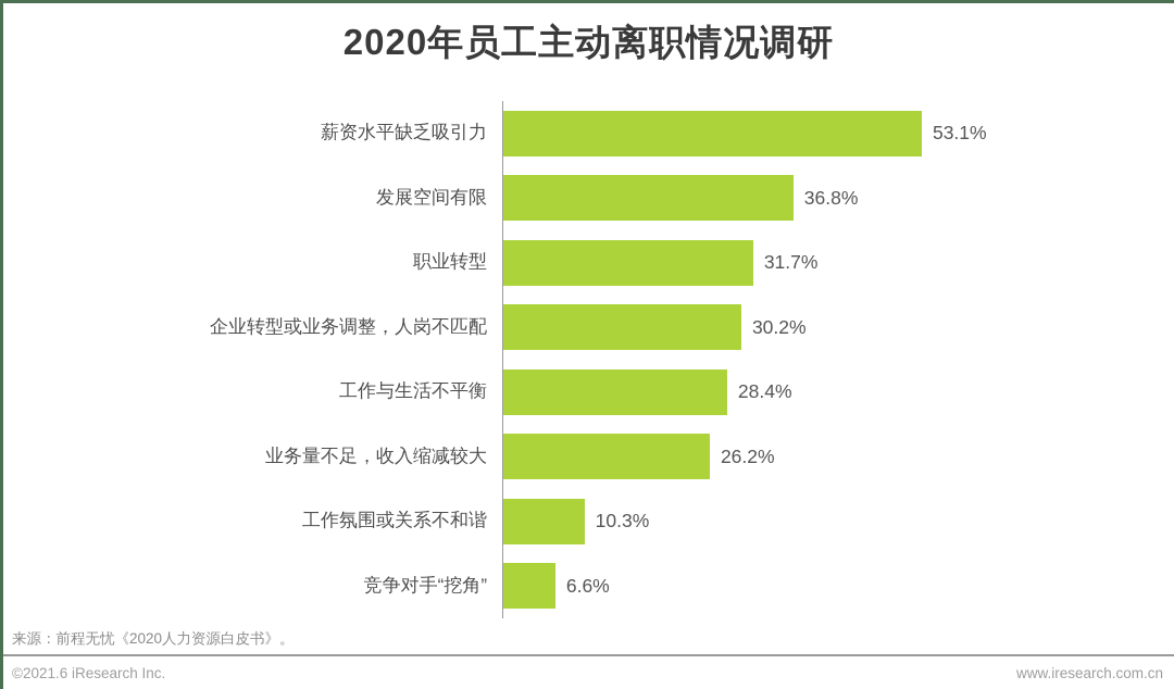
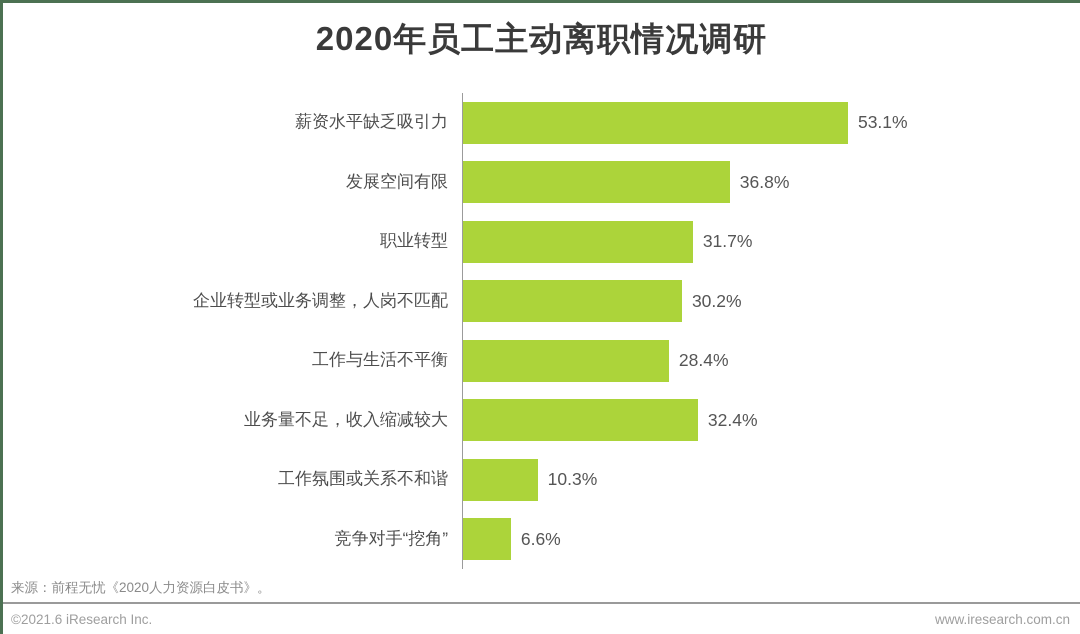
业务量不足，收入缩减较大: 26.2% -> 32.4%
